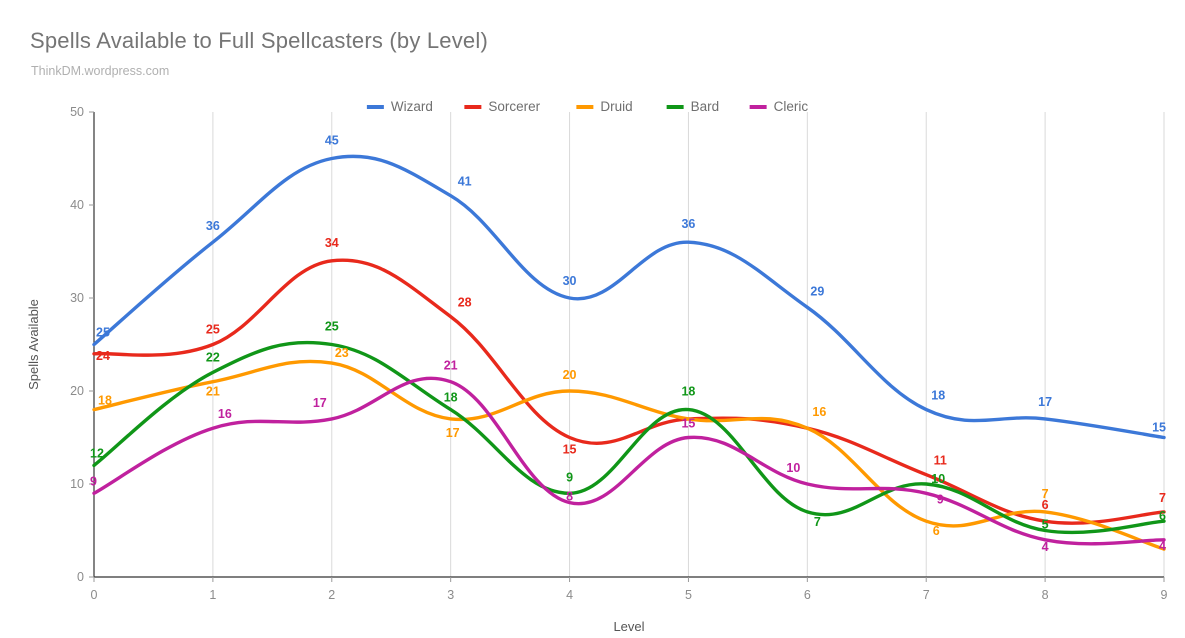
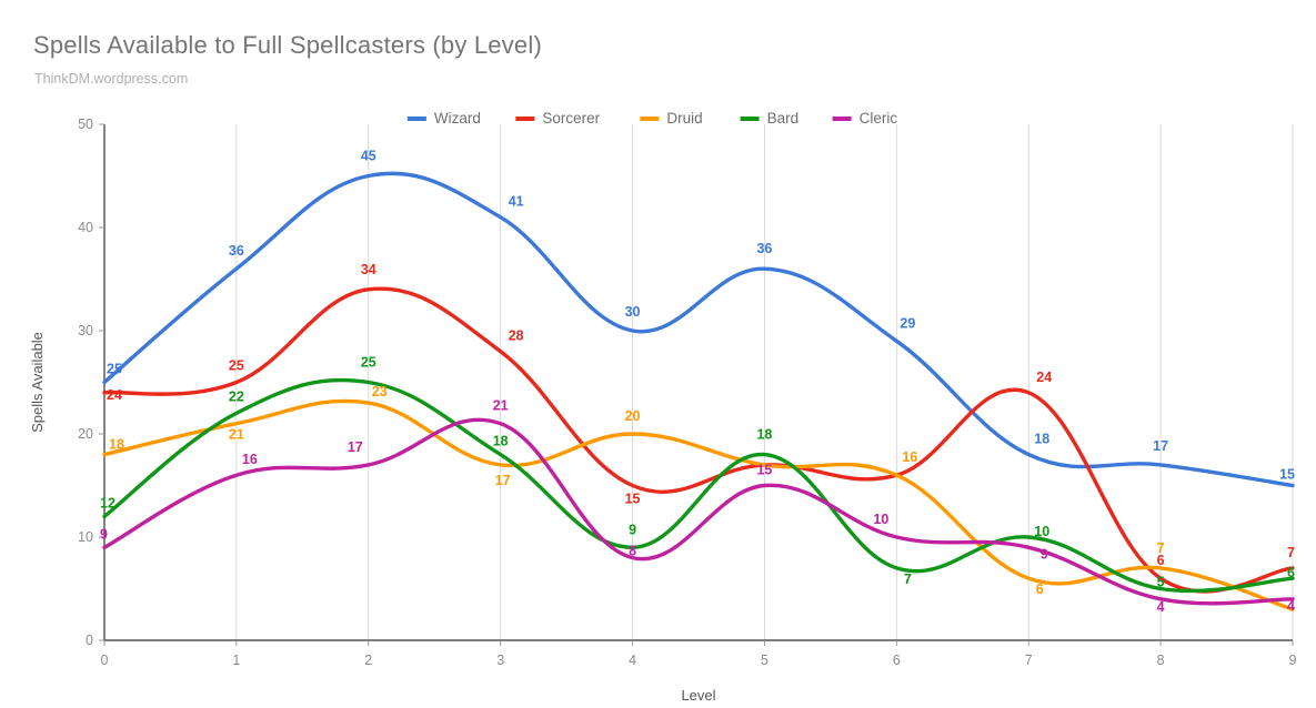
Sorcerer/7: 11 -> 24
